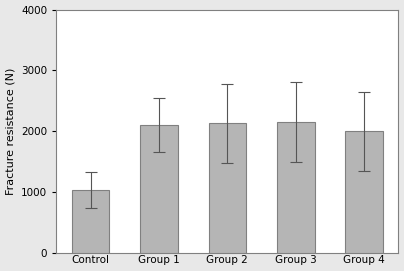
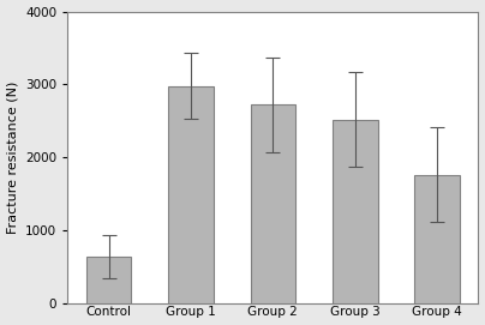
Control: 1030 -> 640
Group 1: 2100 -> 2980
Group 2: 2130 -> 2720
Group 3: 2150 -> 2520
Group 4: 2000 -> 1760
